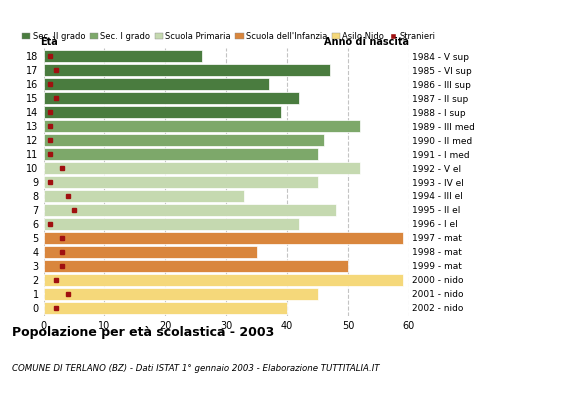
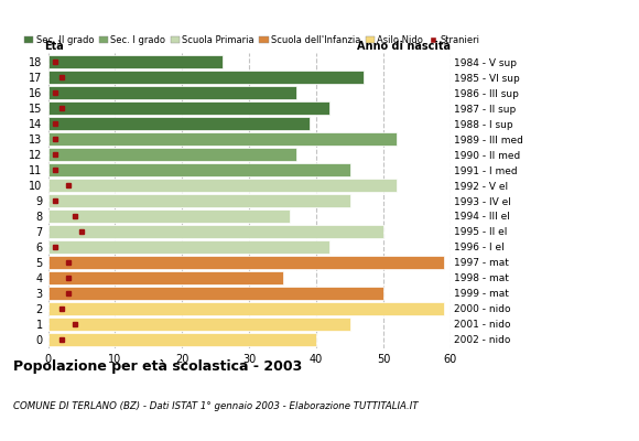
12: 46 -> 37
8: 33 -> 36
7: 48 -> 50
